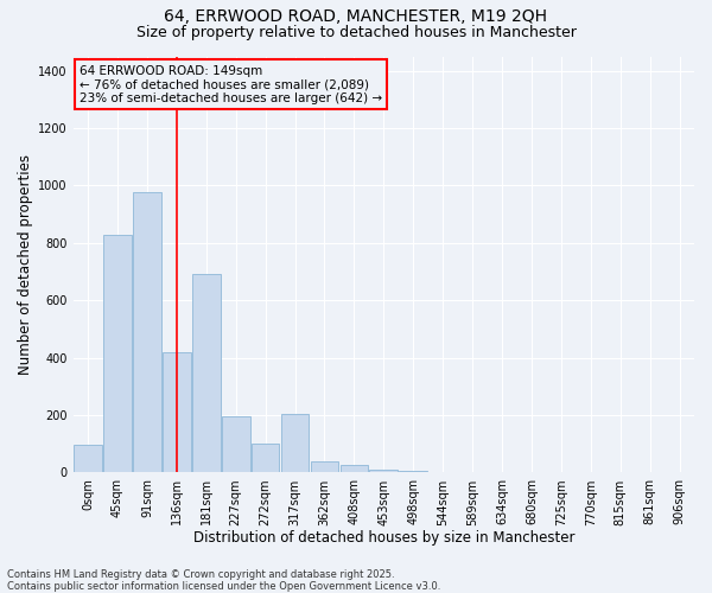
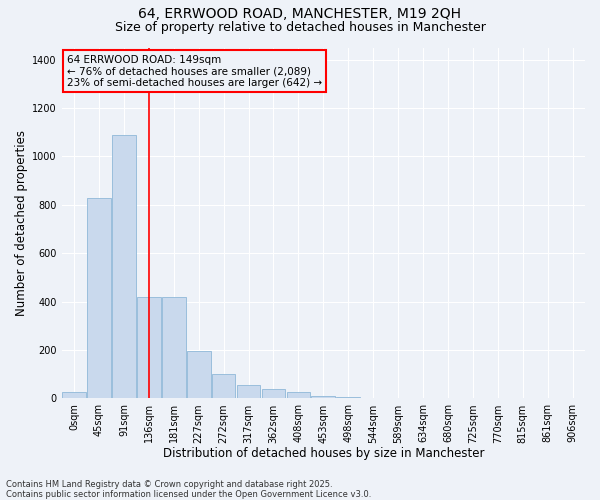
0sqm: 95 -> 25
91sqm: 975 -> 1090
181sqm: 690 -> 420
317sqm: 205 -> 55
